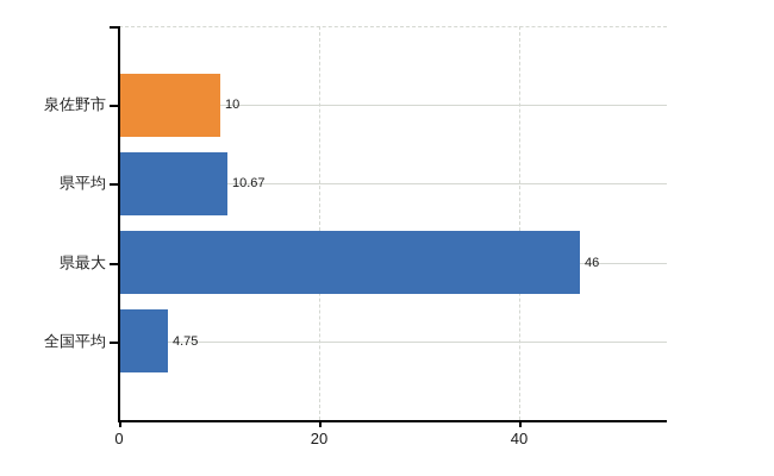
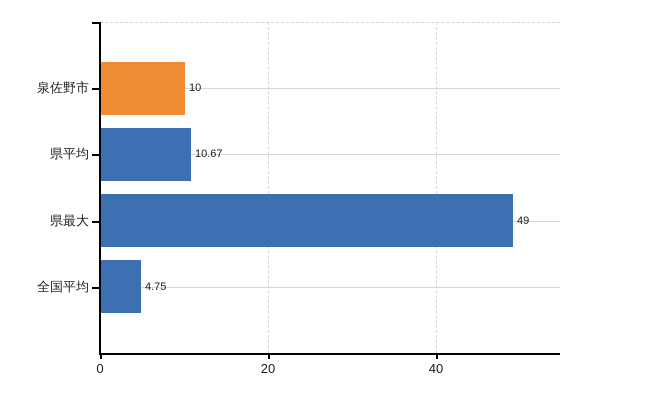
県最大: 46 -> 49
